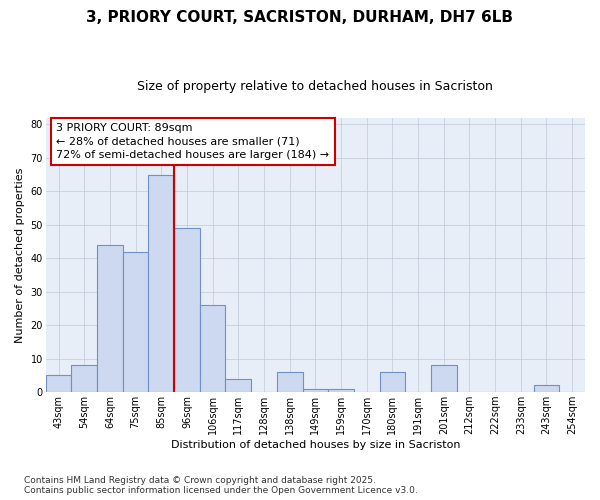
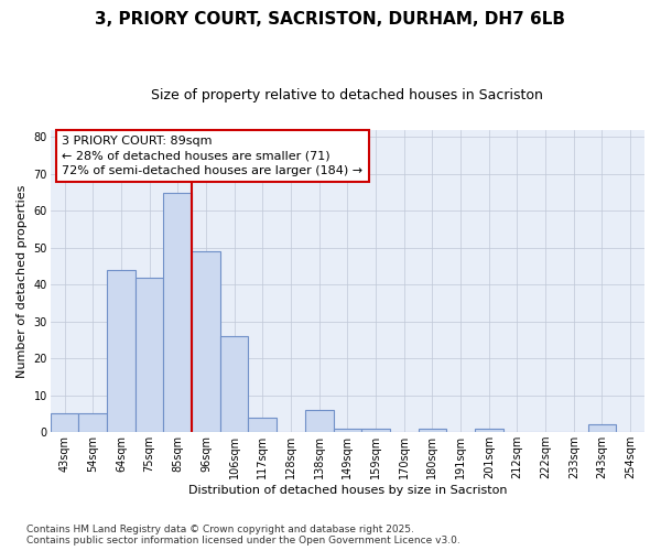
54sqm: 8 -> 5
180sqm: 6 -> 1
201sqm: 8 -> 1
